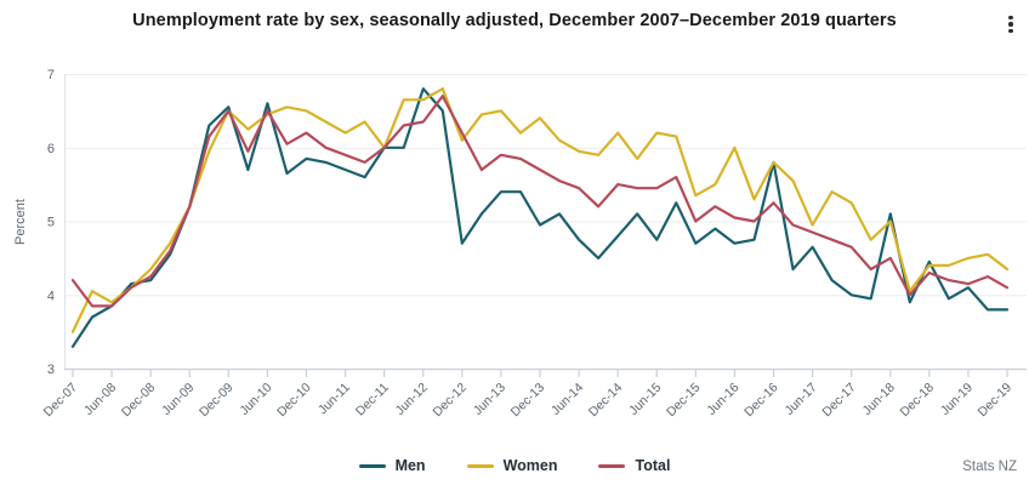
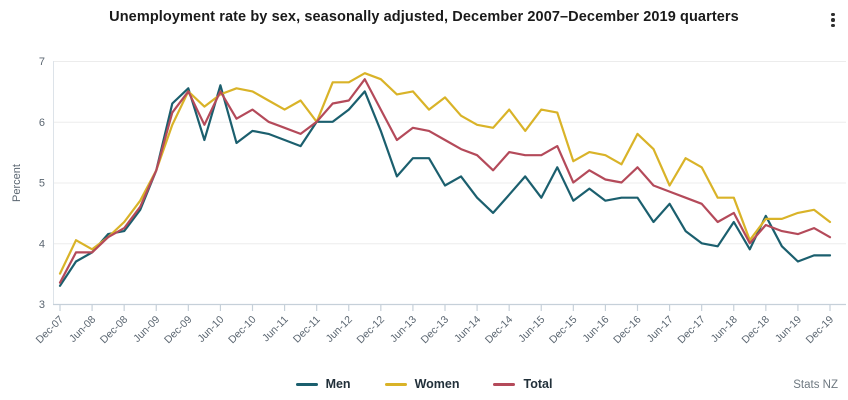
Total/Dec-07: 4.2 -> 3.4
Men/Jun-12: 6.8 -> 6.2
Men/Dec-12: 4.7 -> 5.8
Women/Dec-12: 6.1 -> 6.7
Women/Jun-16: 6.0 -> 5.5
Men/Dec-16: 5.8 -> 4.8
Men/Jun-18: 5.1 -> 4.3
Women/Jun-18: 5.0 -> 4.8
Men/Jun-19: 4.1 -> 3.7
